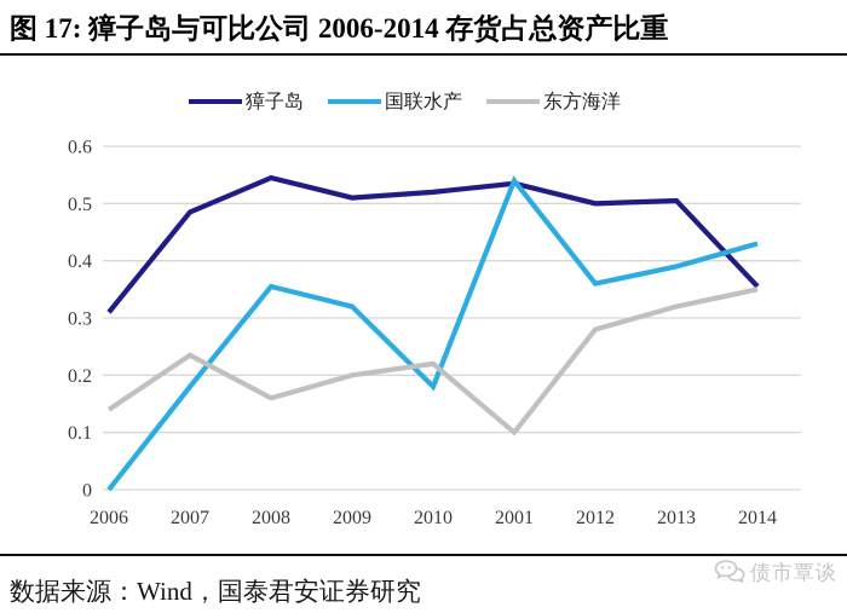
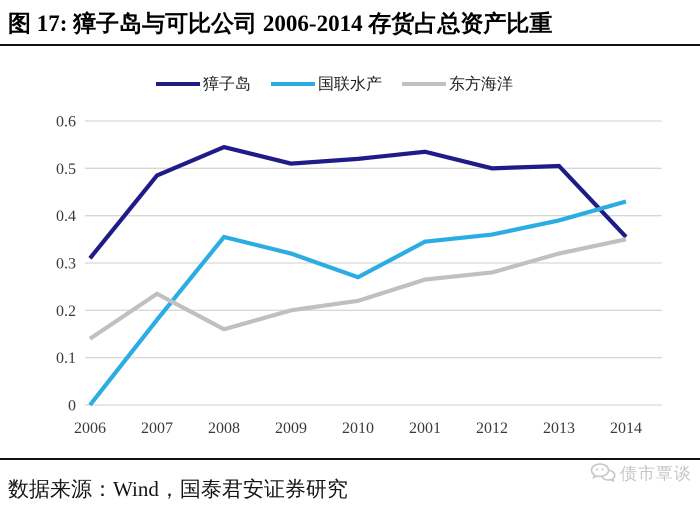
国联水产/2010: 0.18 -> 0.27
国联水产/2001: 0.54 -> 0.34
东方海洋/2001: 0.10 -> 0.27
